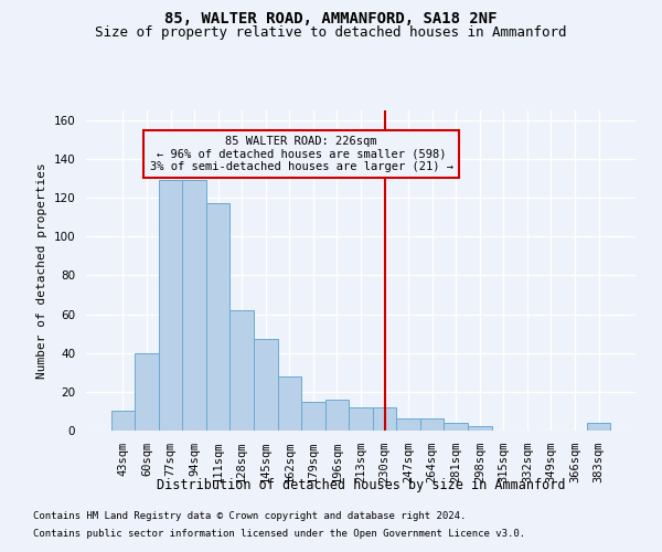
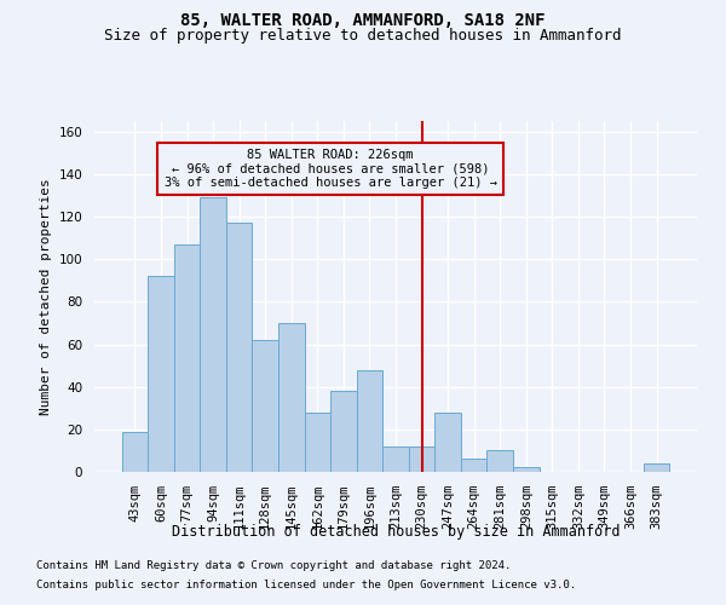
43sqm: 10 -> 19
60sqm: 40 -> 92
77sqm: 129 -> 107
145sqm: 47 -> 70
179sqm: 15 -> 38
196sqm: 16 -> 48
247sqm: 6 -> 28
281sqm: 4 -> 10
